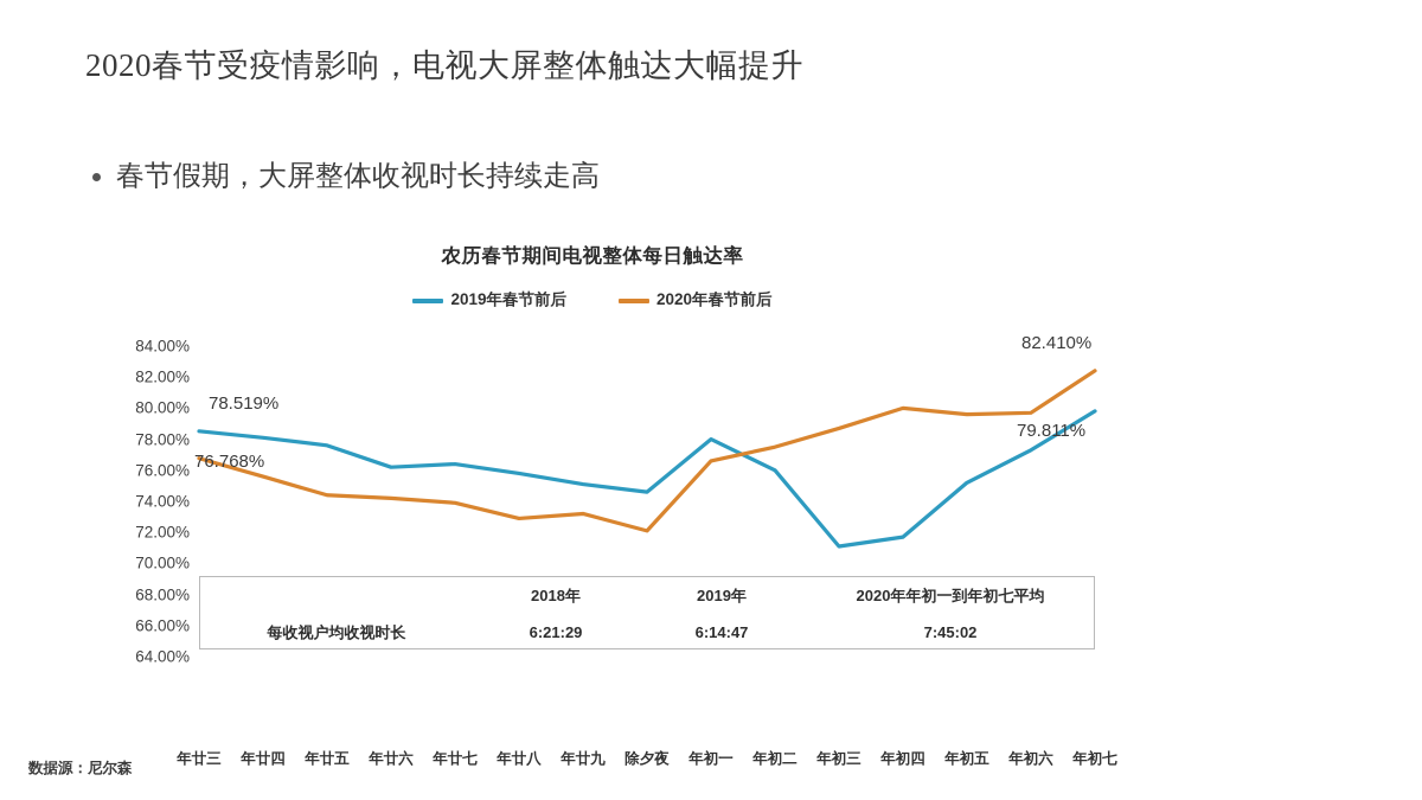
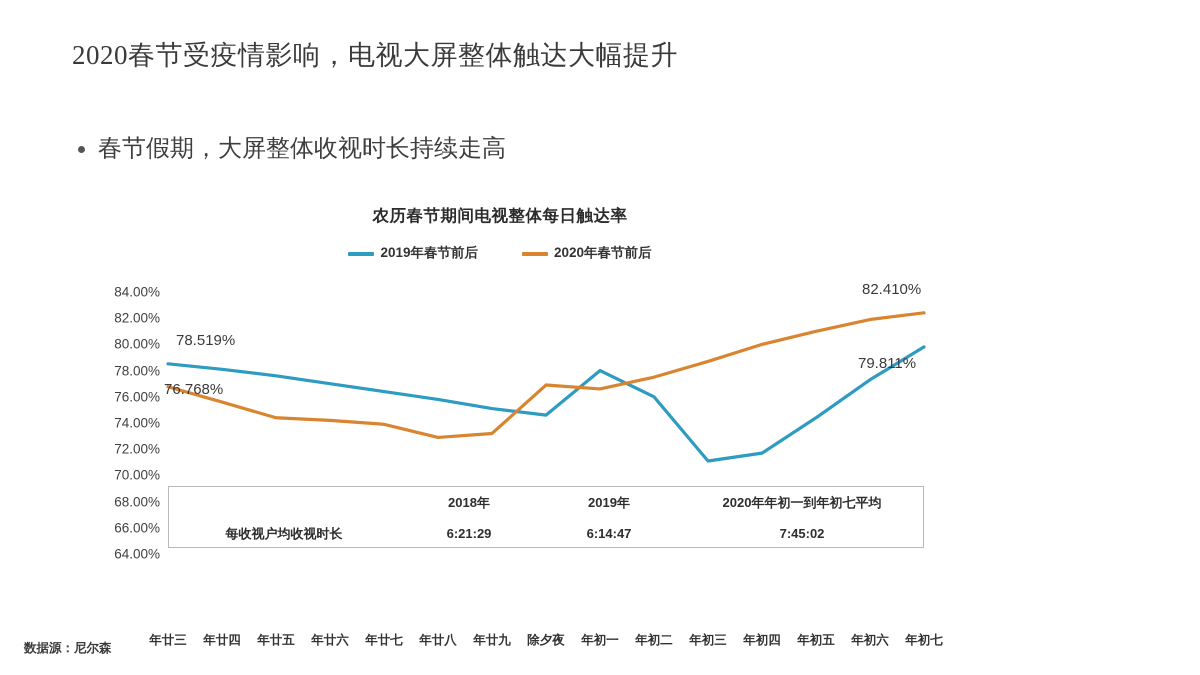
2019年春节前后/年廿六: 76.2% -> 77.0%
2020年春节前后/除夕夜: 72.1% -> 76.9%
2019年春节前后/年初五: 75.2% -> 74.4%
2020年春节前后/年初五: 79.6% -> 81.0%
2020年春节前后/年初六: 79.7% -> 81.9%
